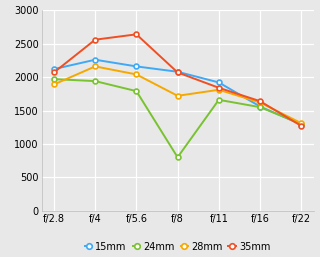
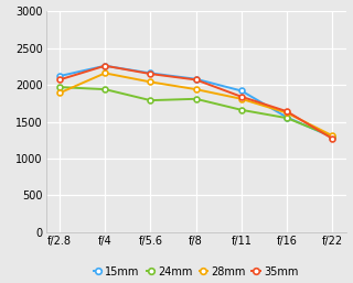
35mm/f/4: 2560 -> 2260
35mm/f/5.6: 2640 -> 2150
24mm/f/8: 800 -> 1810
28mm/f/8: 1720 -> 1940
